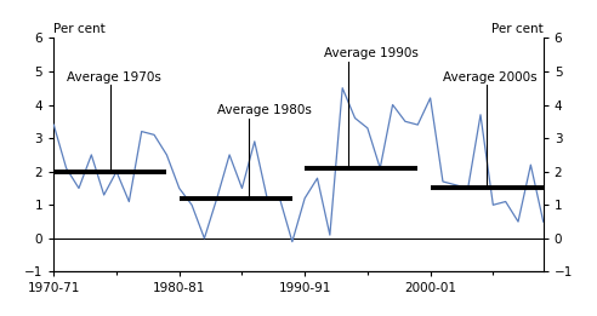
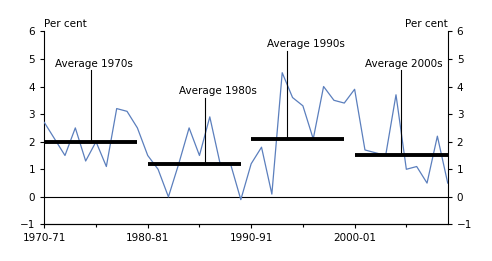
1970-71: 3.4 -> 2.7
2000-01: 4.2 -> 3.9
